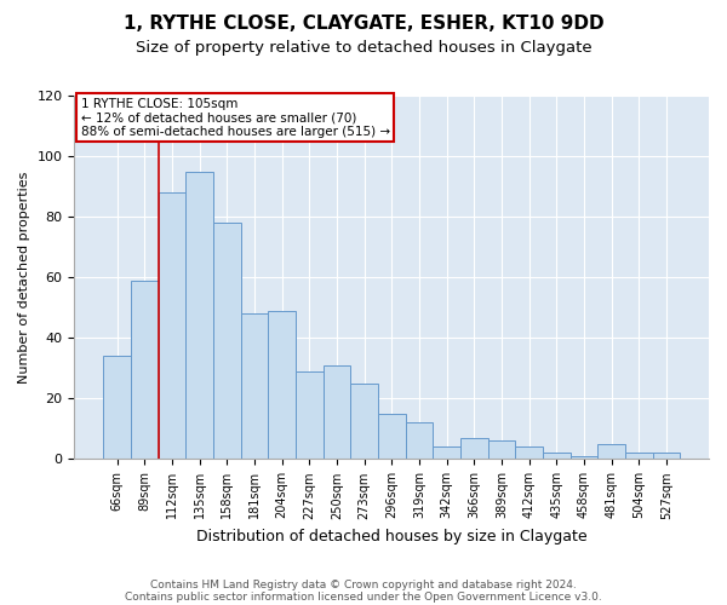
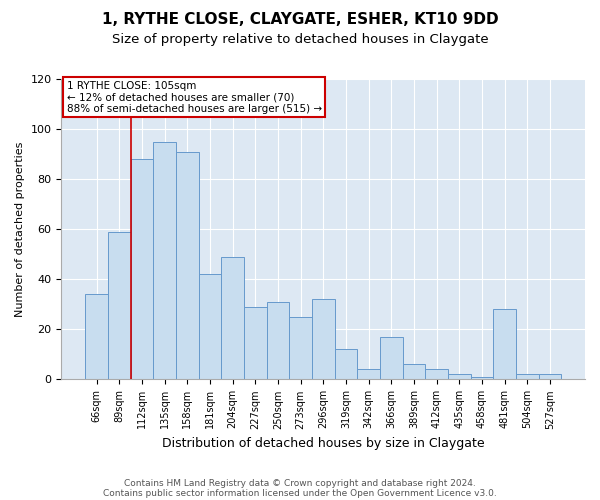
158sqm: 78 -> 91
181sqm: 48 -> 42
296sqm: 15 -> 32
366sqm: 7 -> 17
481sqm: 5 -> 28
